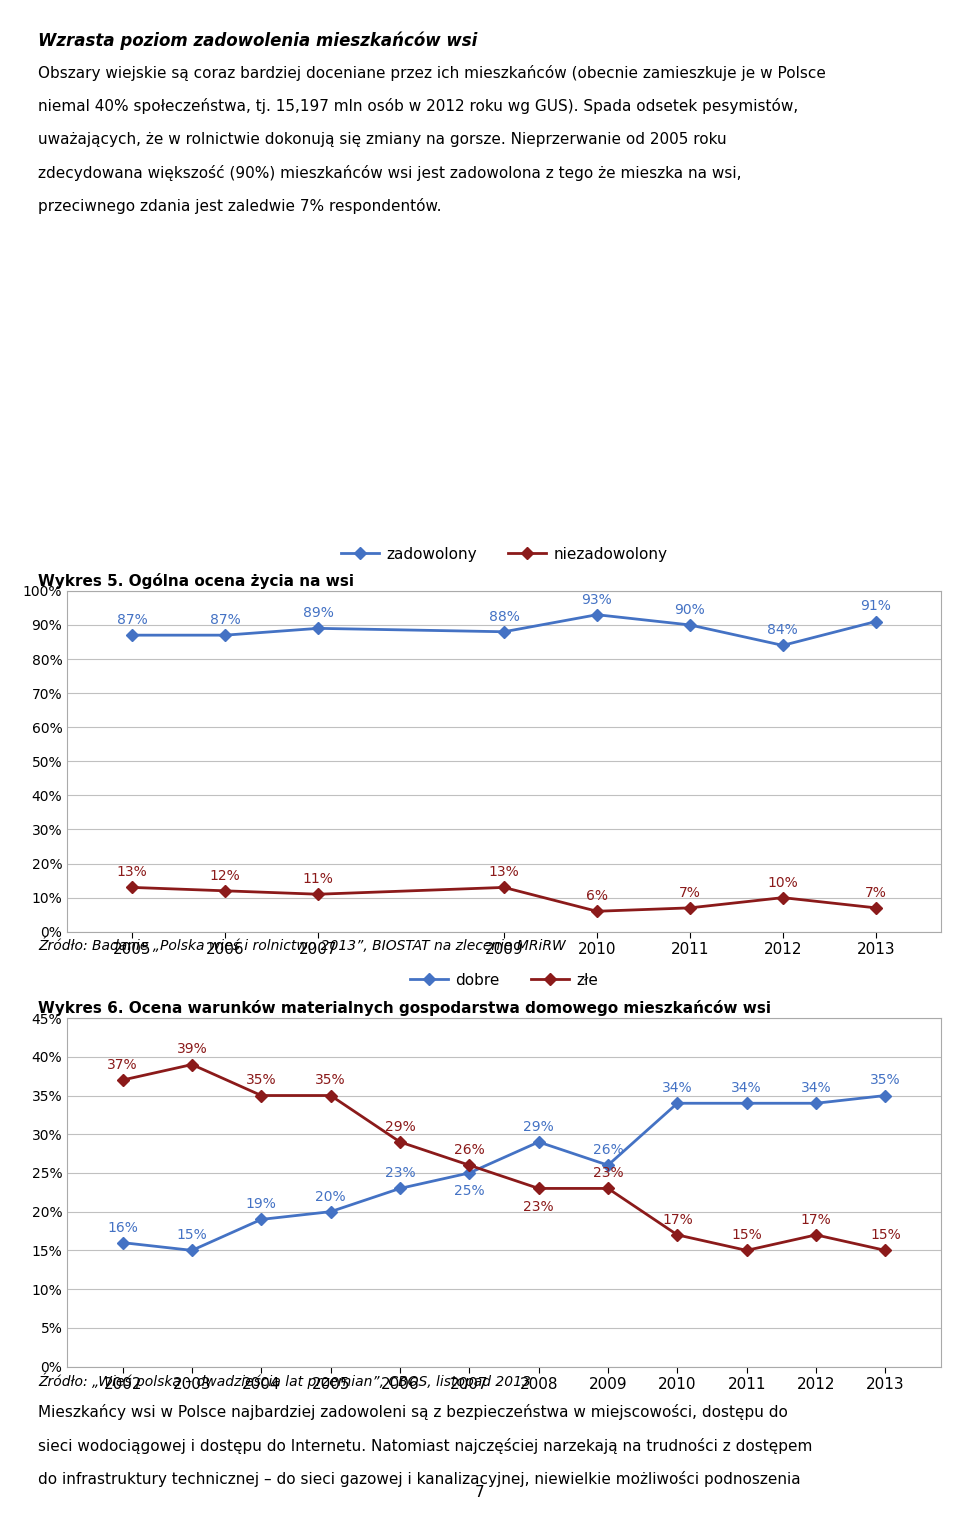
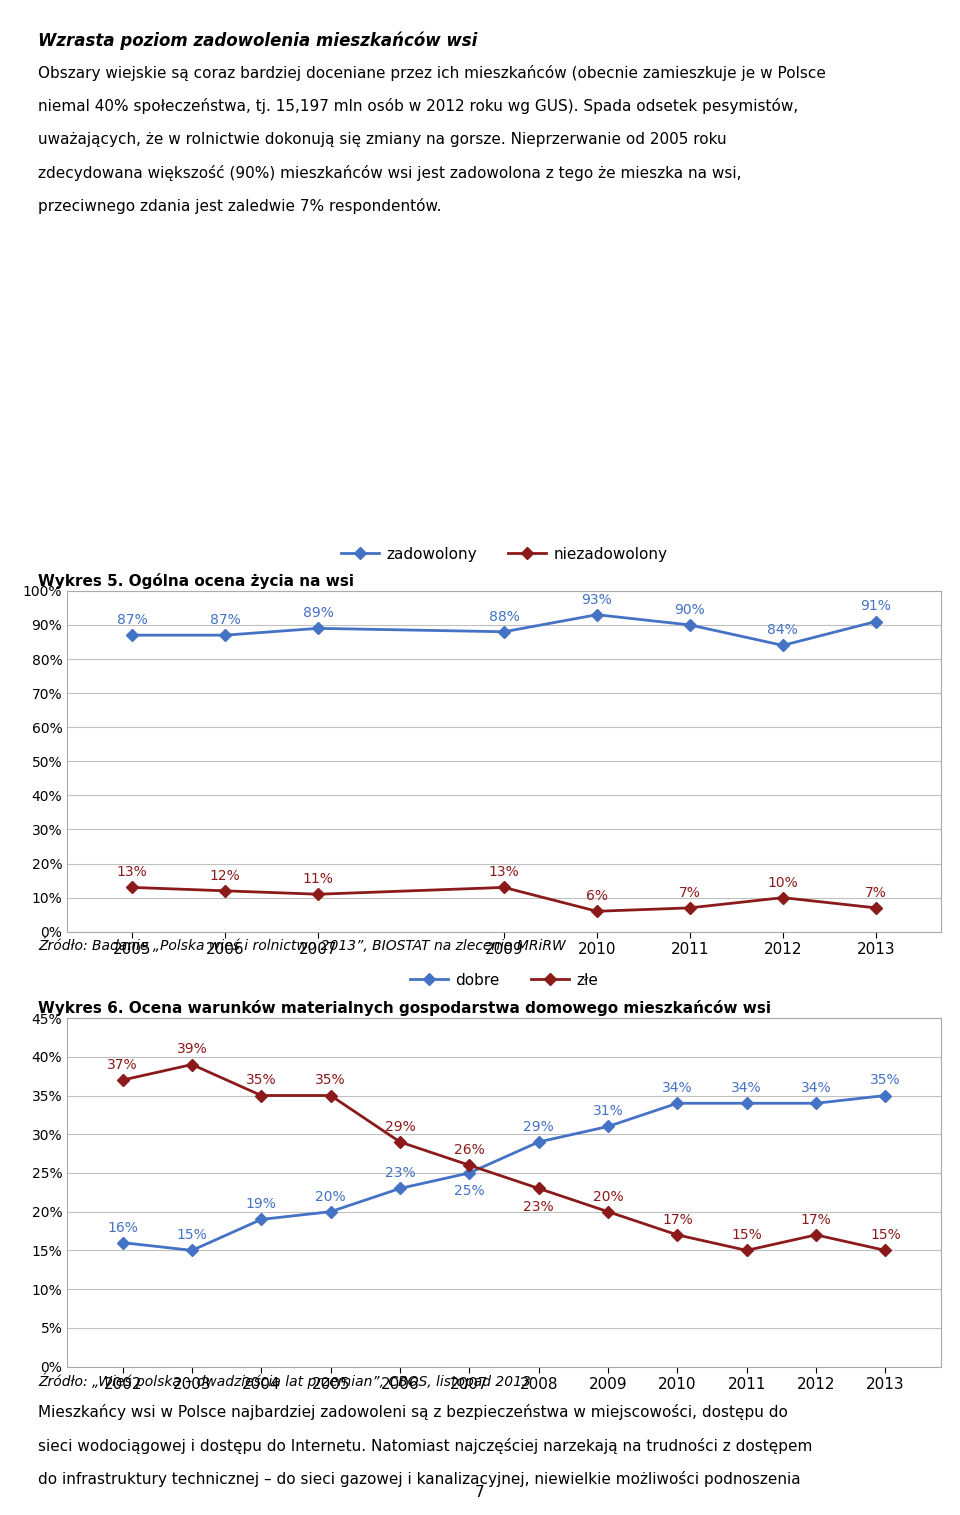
dobre/2009: 26% -> 31%
złe/2009: 23% -> 20%
